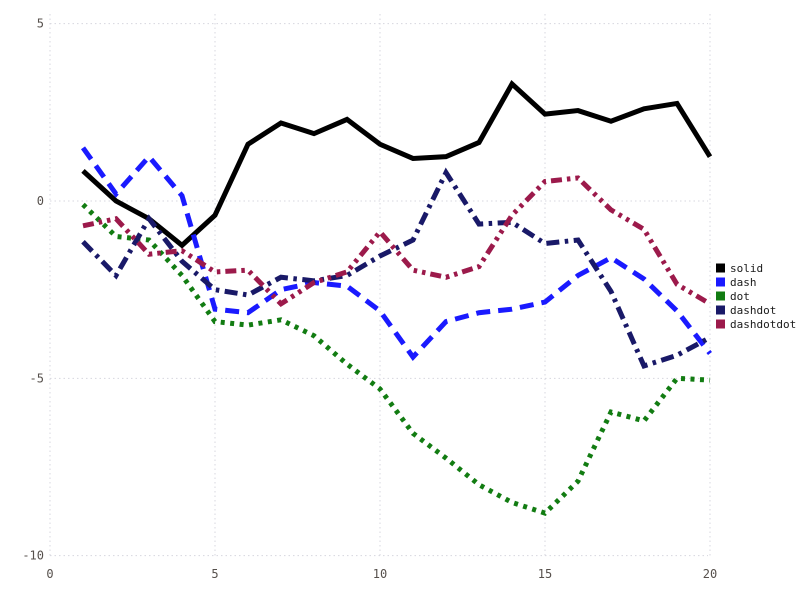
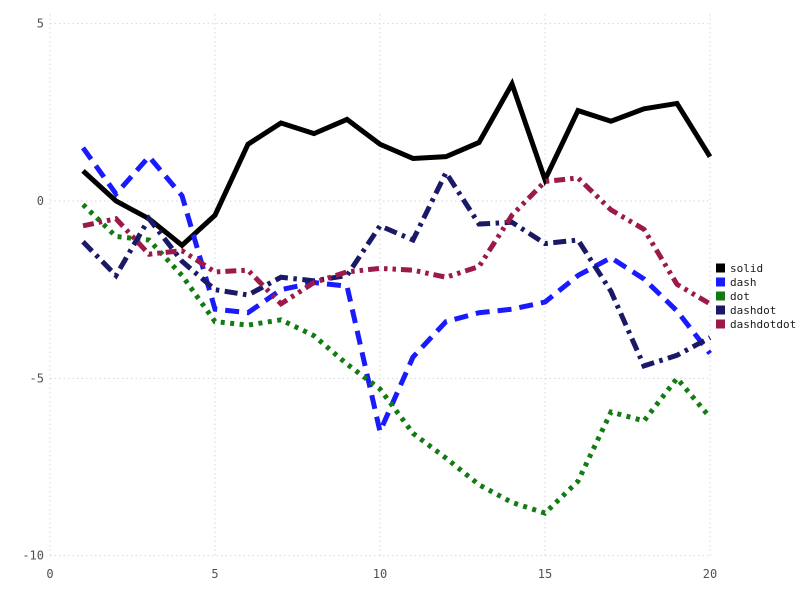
dash/10: -3.1 -> -6.5
dashdot/10: -1.6 -> -0.7
dashdotdot/10: -0.9 -> -1.9
solid/15: 2.5 -> 0.6
dot/20: -5.0 -> -6.1
